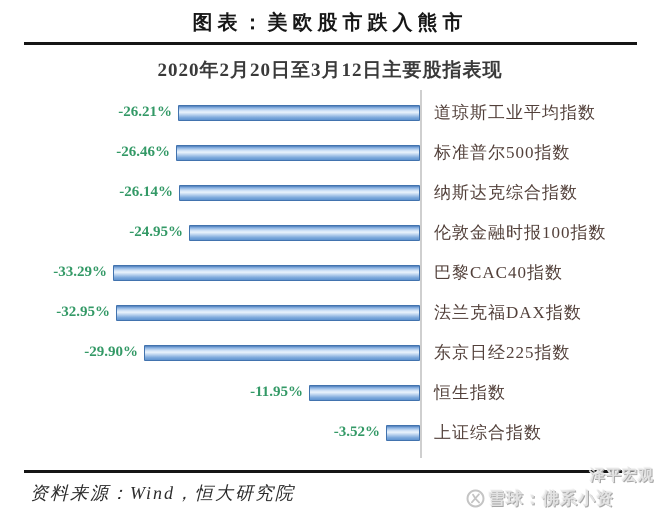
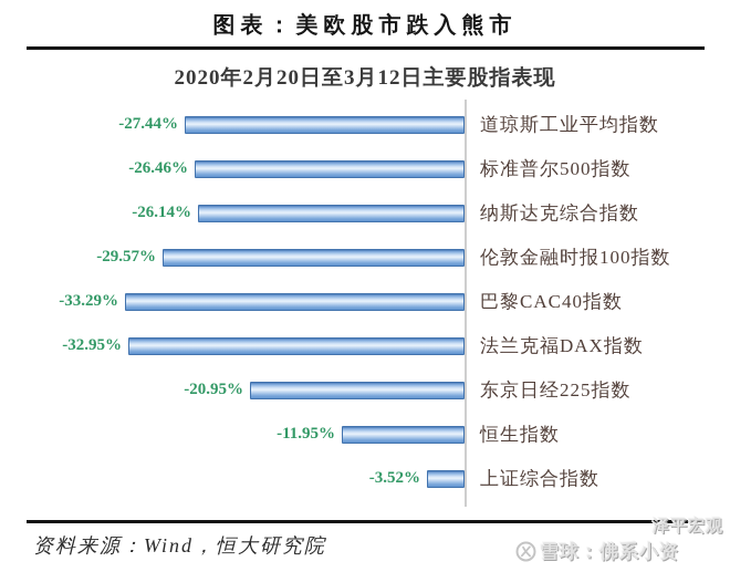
道琼斯工业平均指数: -26.21% -> -27.44%
伦敦金融时报100指数: -24.95% -> -29.57%
东京日经225指数: -29.90% -> -20.95%
